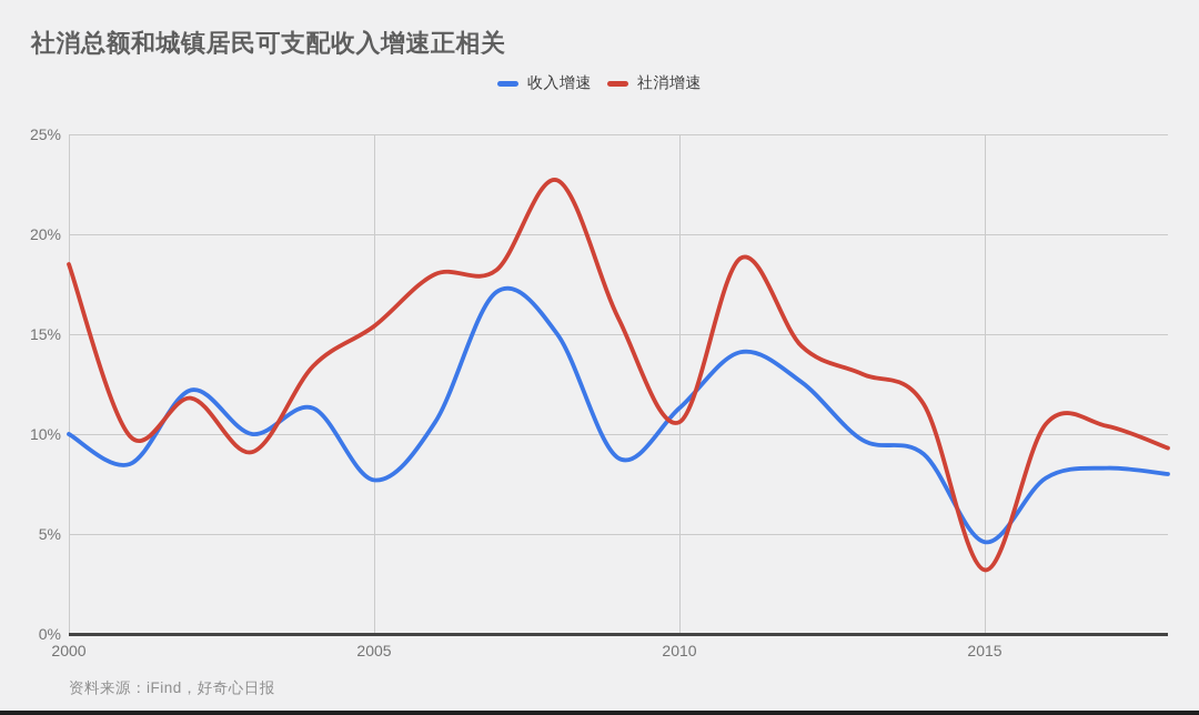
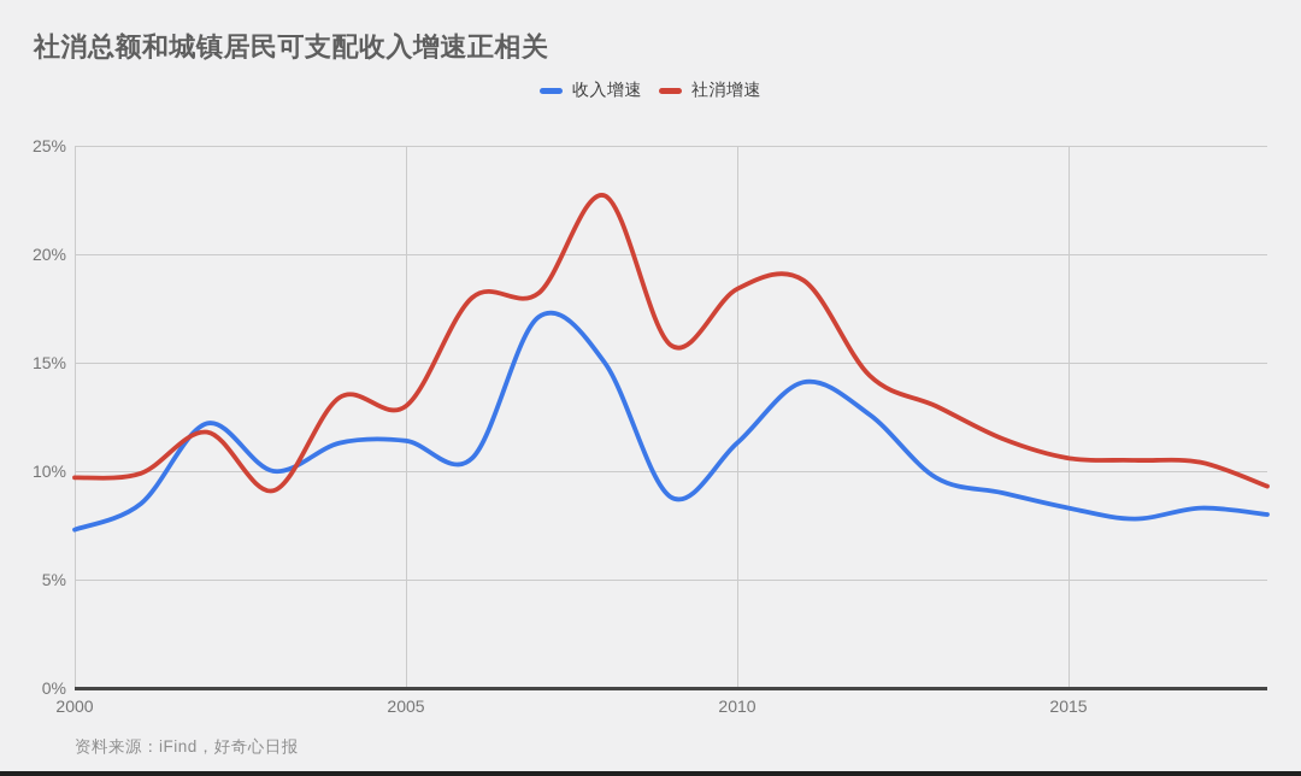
收入增速/2000: 10.0% -> 7.3%
社消增速/2000: 18.5% -> 9.7%
收入增速/2005: 7.7% -> 11.4%
社消增速/2005: 15.4% -> 13.0%
社消增速/2010: 10.6% -> 18.4%
收入增速/2015: 4.6% -> 8.3%
社消增速/2015: 3.2% -> 10.6%
